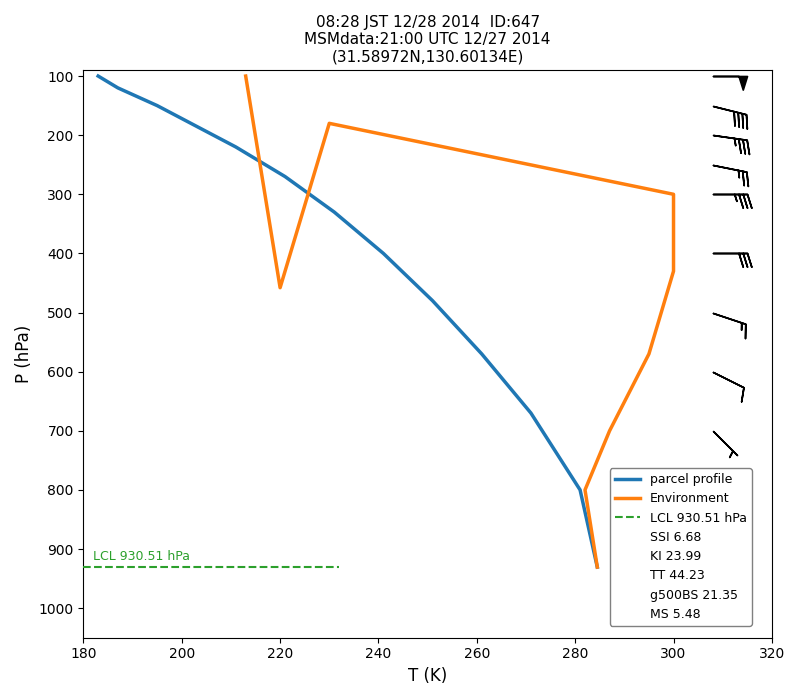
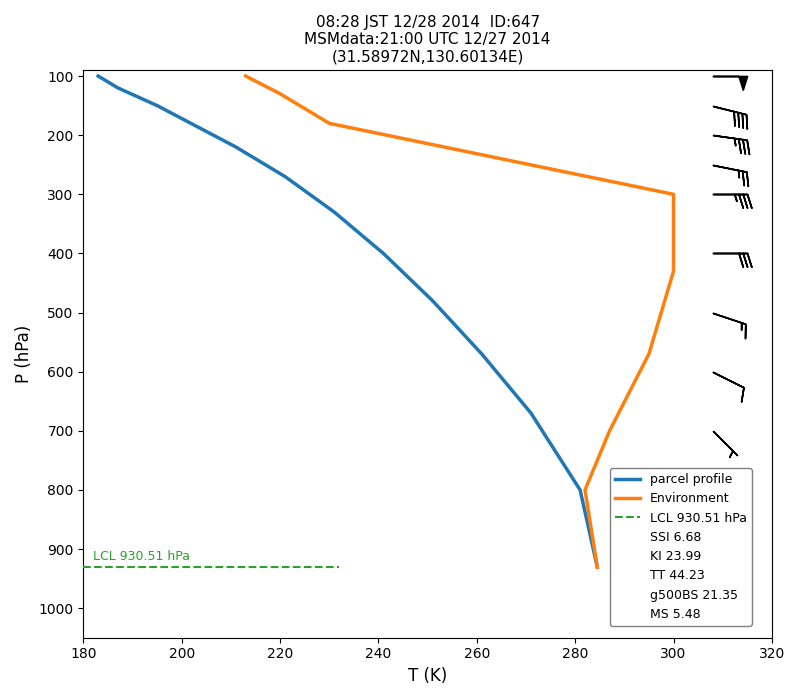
Environment/220: 458 -> 130
